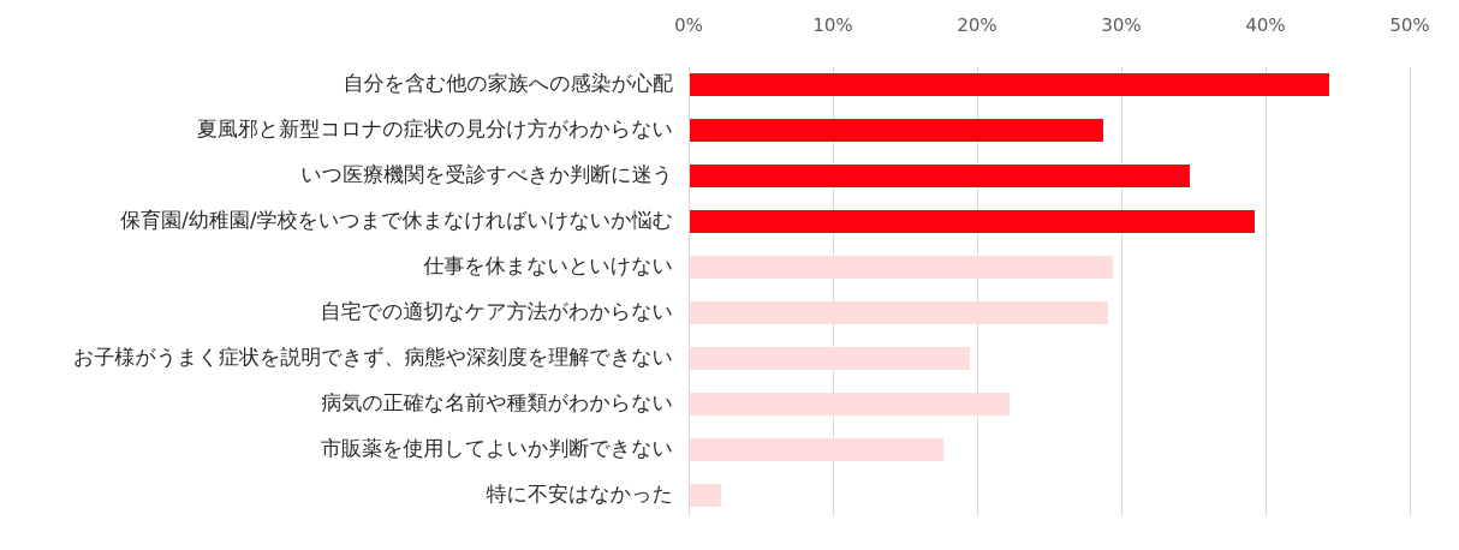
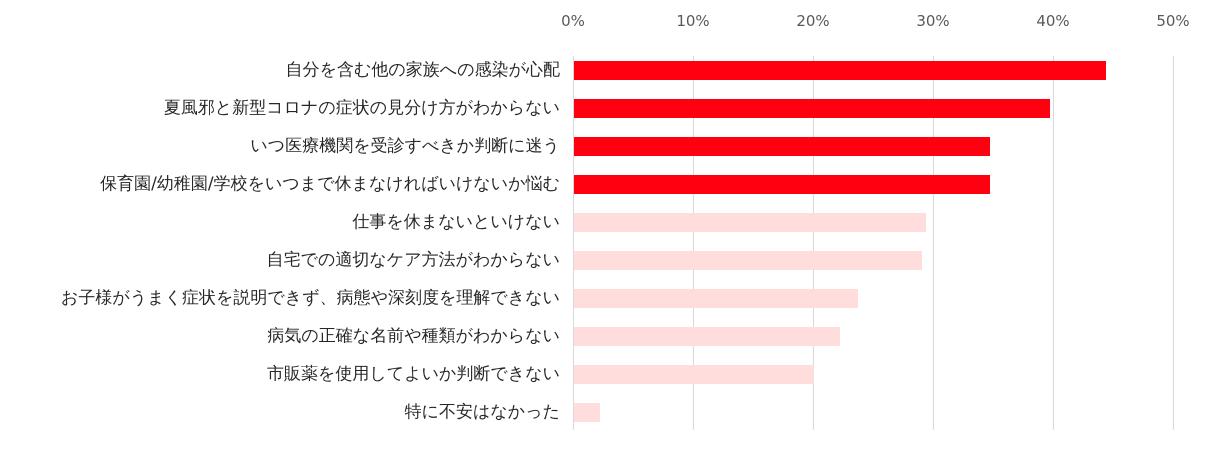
夏風邪と新型コロナの症状の見分け方がわからない: 28.7% -> 39.7%
保育園/幼稚園/学校をいつまで休まなければいけないか悩む: 39.2% -> 34.7%
お子様がうまく症状を説明できず、病態や深刻度を理解できない: 19.4% -> 23.7%
市販薬を使用してよいか判断できない: 17.6% -> 20.0%
